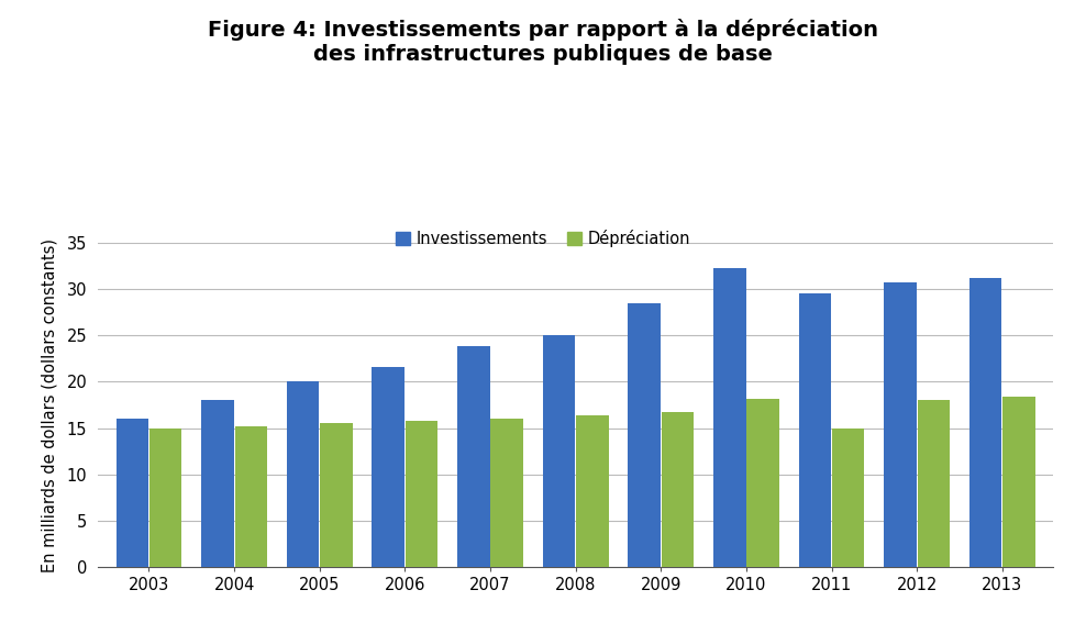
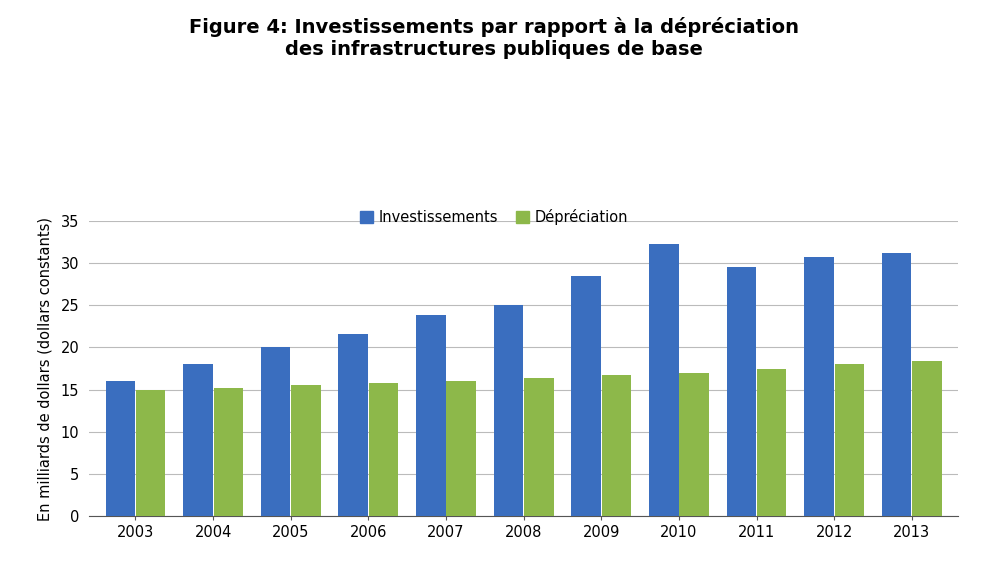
Dépréciation/2010: 18.2 -> 17.0
Dépréciation/2011: 15.0 -> 17.5
